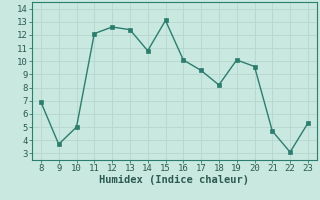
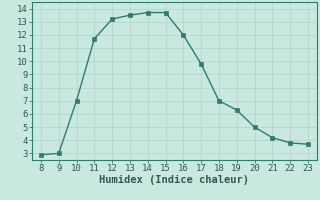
8: 6.9 -> 2.9
9: 3.7 -> 3.0
10: 5.0 -> 7.0
11: 12.1 -> 11.7
12: 12.6 -> 13.2
13: 12.4 -> 13.5
14: 10.8 -> 13.7
15: 13.1 -> 13.7
16: 10.1 -> 12.0
17: 9.3 -> 9.8
18: 8.2 -> 7.0
19: 10.1 -> 6.3
20: 9.6 -> 5.0
21: 4.7 -> 4.2
22: 3.1 -> 3.8
23: 5.3 -> 3.7
